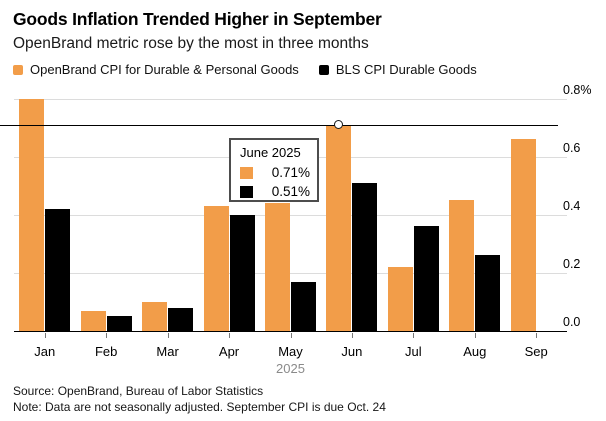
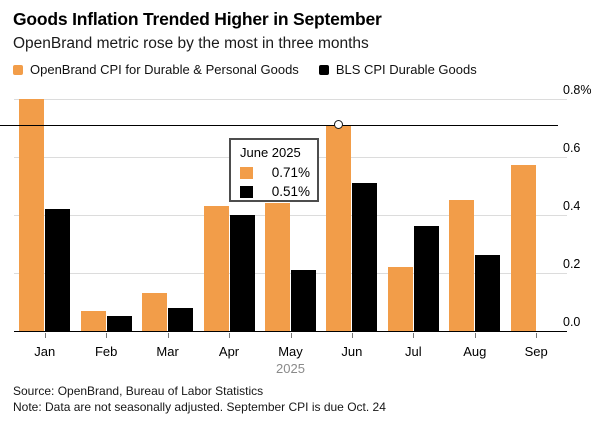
OpenBrand CPI for Durable & Personal Goods/Mar: 0.10% -> 0.13%
BLS CPI Durable Goods/May: 0.17% -> 0.21%
OpenBrand CPI for Durable & Personal Goods/Sep: 0.66% -> 0.57%
